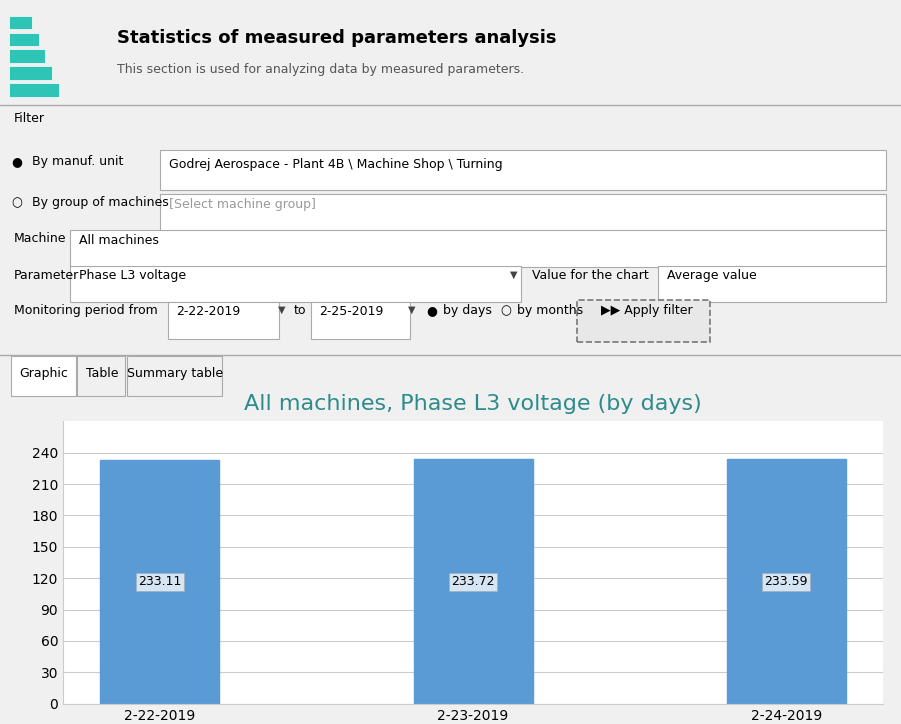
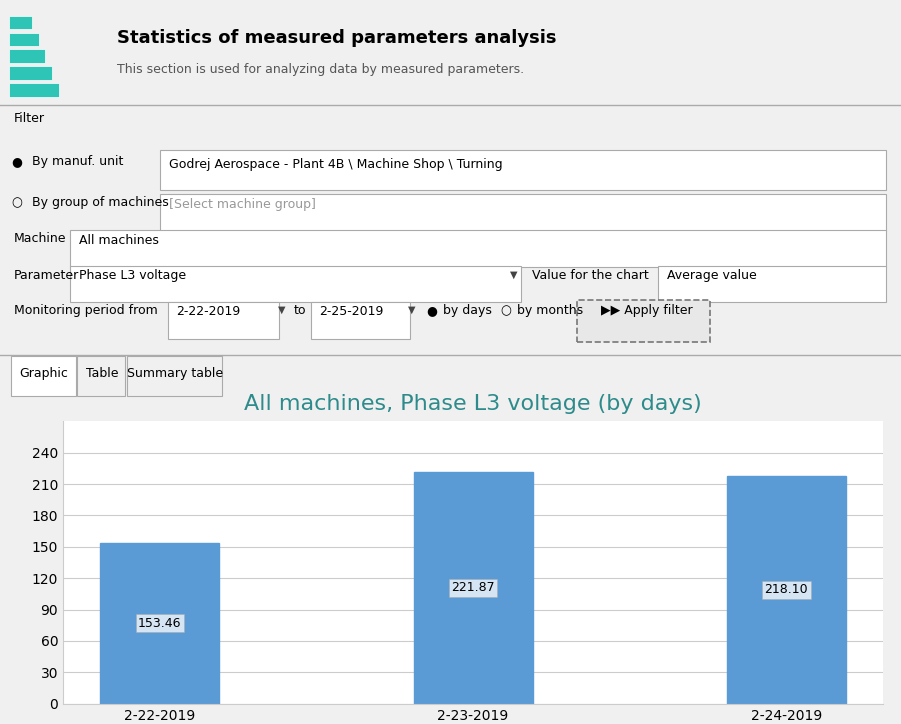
2-22-2019: 233.11 -> 153.46
2-23-2019: 233.72 -> 221.87
2-24-2019: 233.59 -> 218.10
